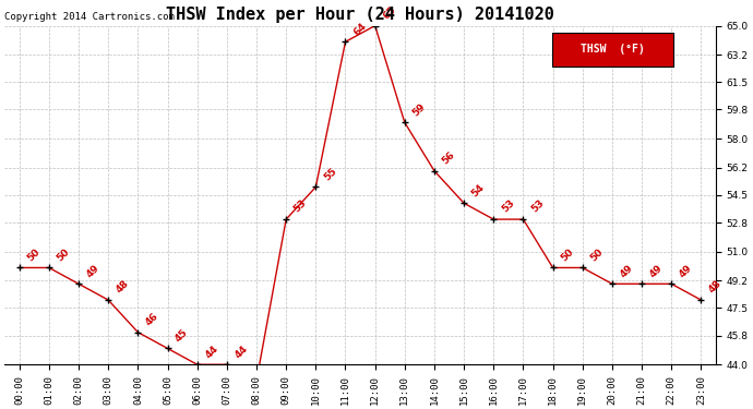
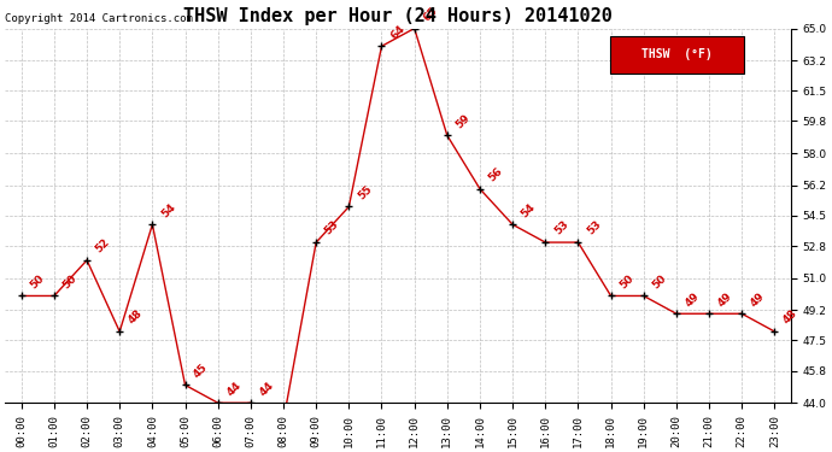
02:00: 49 -> 52
04:00: 46 -> 54
